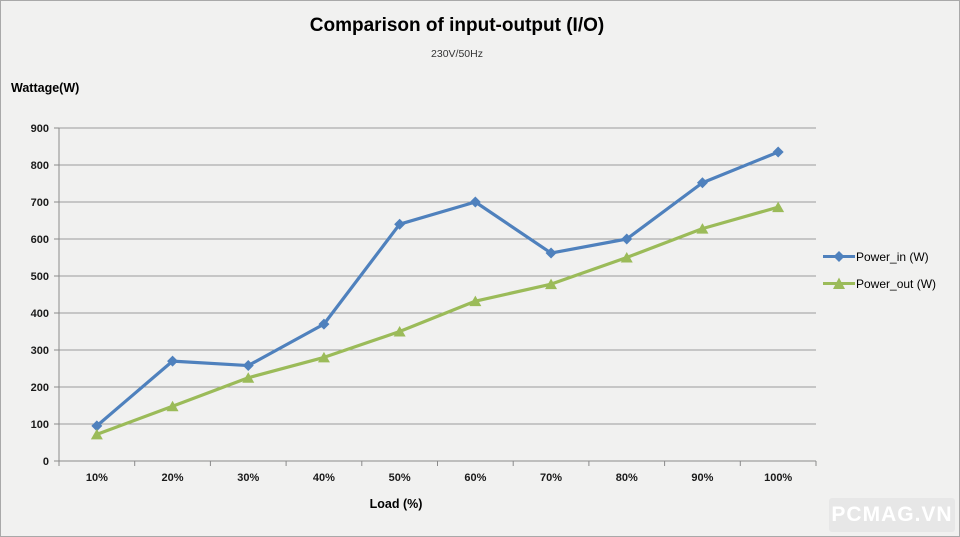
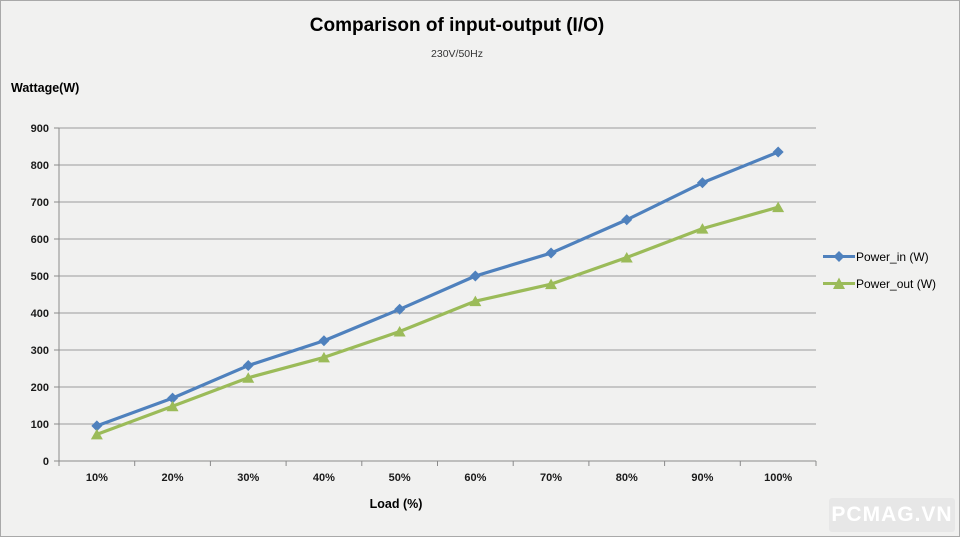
Power_in (W)/20%: 270 -> 170
Power_in (W)/40%: 370 -> 320
Power_in (W)/50%: 640 -> 410
Power_in (W)/60%: 700 -> 500
Power_in (W)/80%: 600 -> 650
